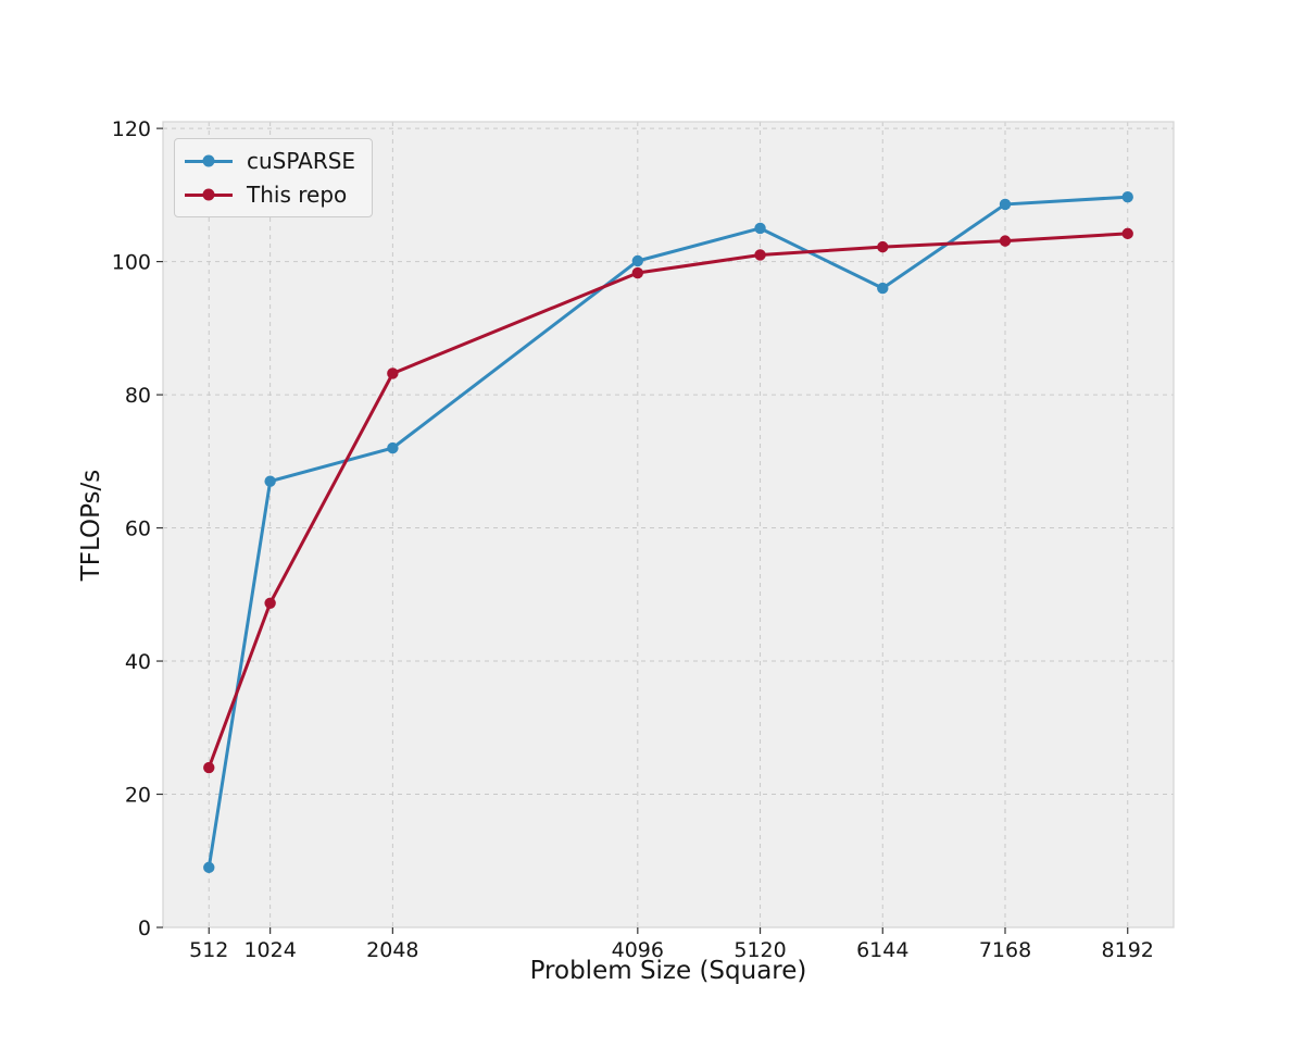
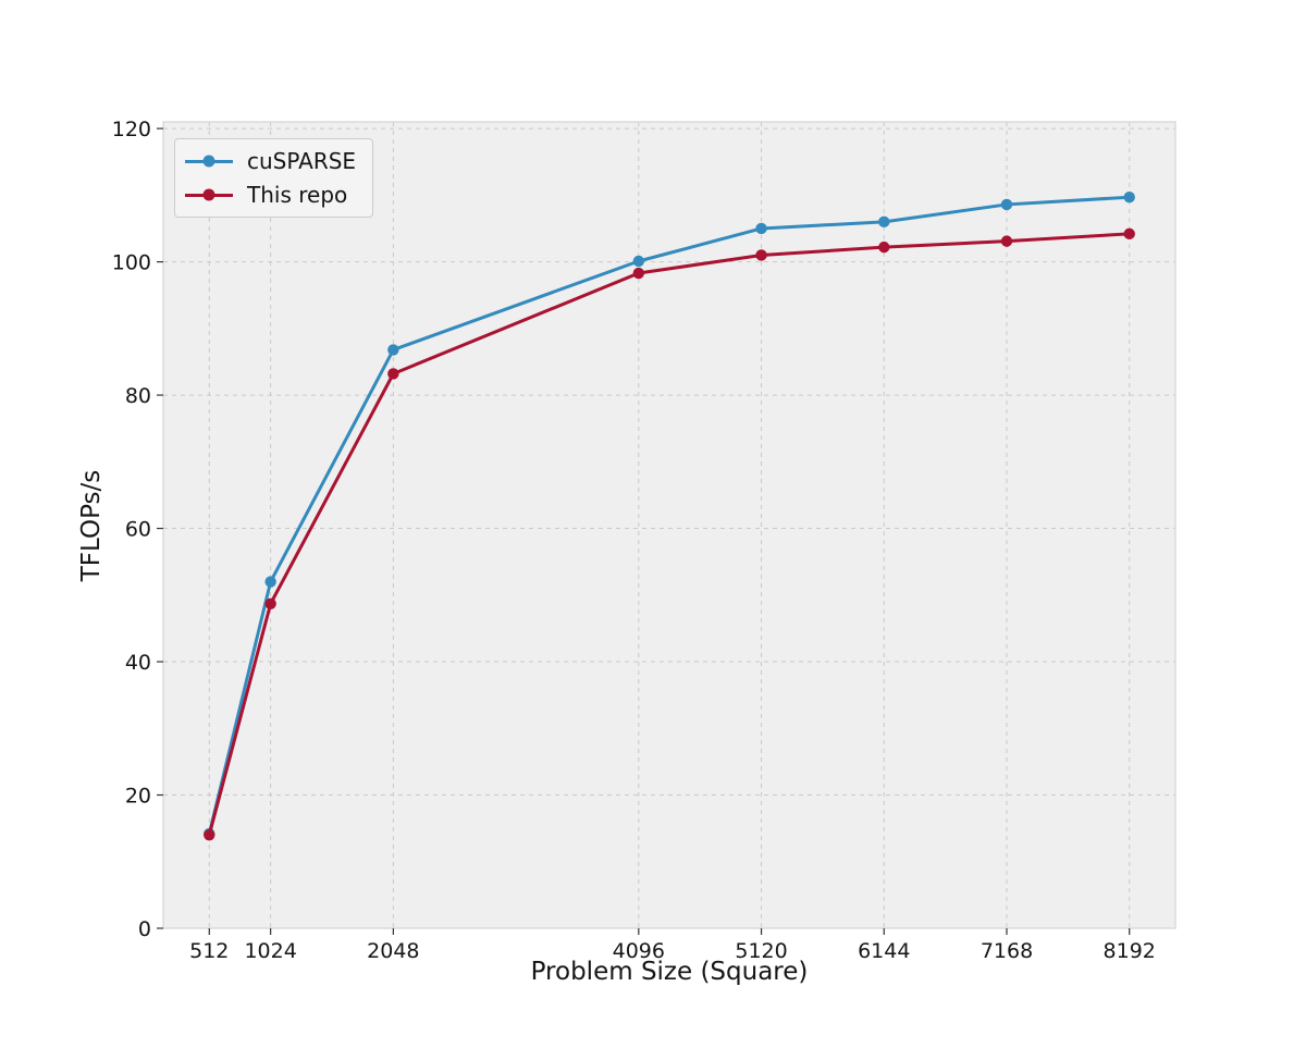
cuSPARSE/512: 9 -> 14
This repo/512: 24 -> 14
cuSPARSE/1024: 67 -> 52
cuSPARSE/2048: 72 -> 87
cuSPARSE/6144: 96 -> 106
